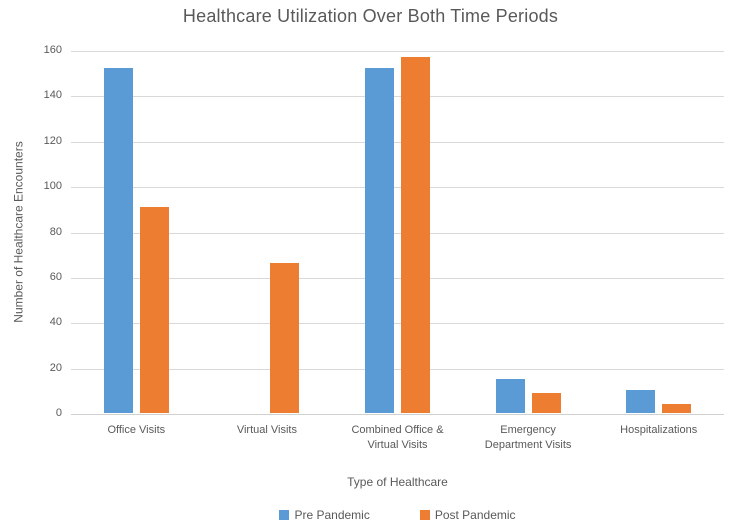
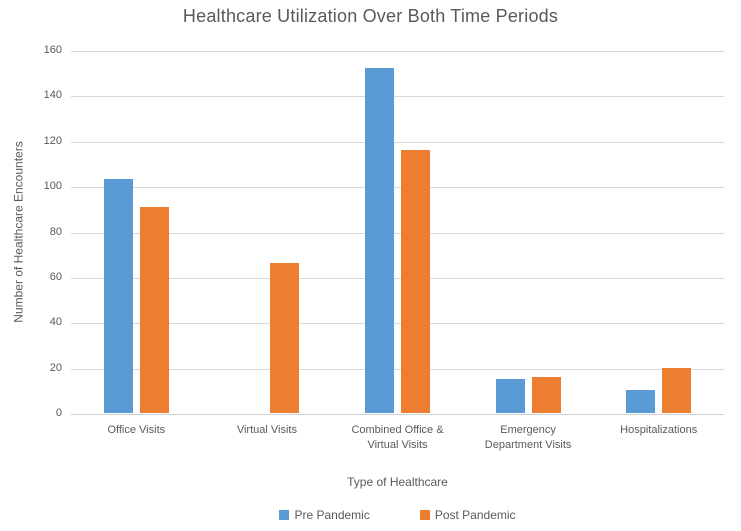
Pre Pandemic/Office Visits: 152 -> 103
Post Pandemic/Combined Office & Virtual Visits: 157 -> 116
Post Pandemic/Emergency Department Visits: 9 -> 16
Post Pandemic/Hospitalizations: 4 -> 20
